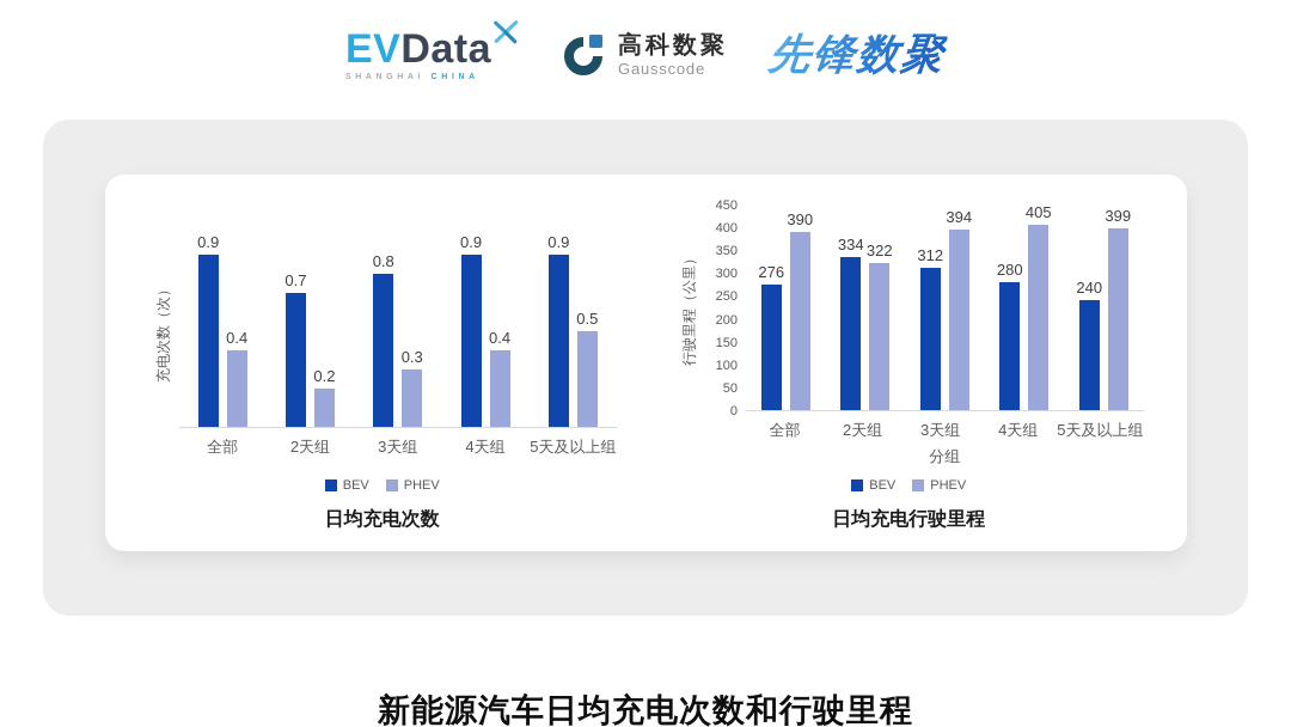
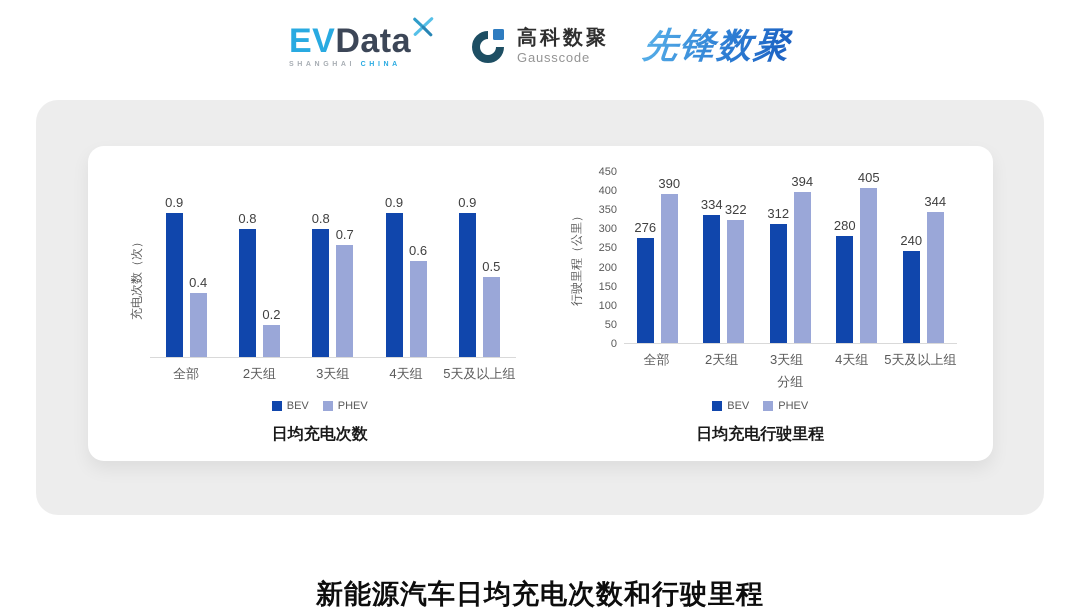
日均充电次数/BEV/2天组: 0.7 -> 0.8
日均充电次数/PHEV/3天组: 0.3 -> 0.7
日均充电次数/PHEV/4天组: 0.4 -> 0.6
日均充电行驶里程/PHEV/5天及以上组: 399 -> 344
